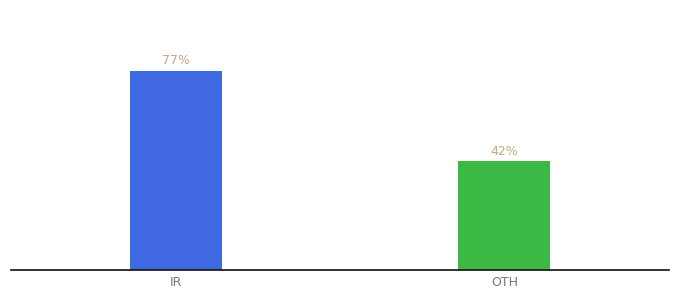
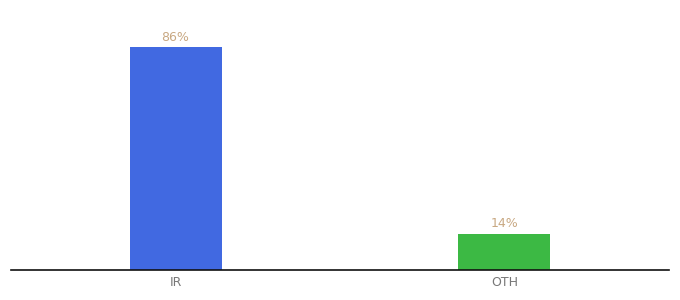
IR: 77% -> 86%
OTH: 42% -> 14%
